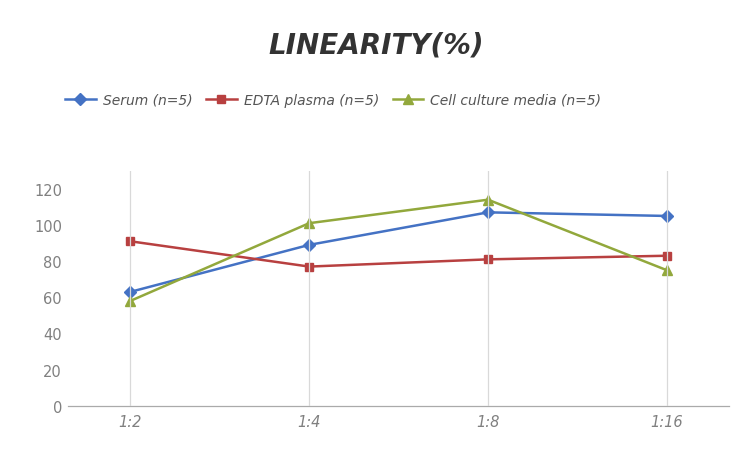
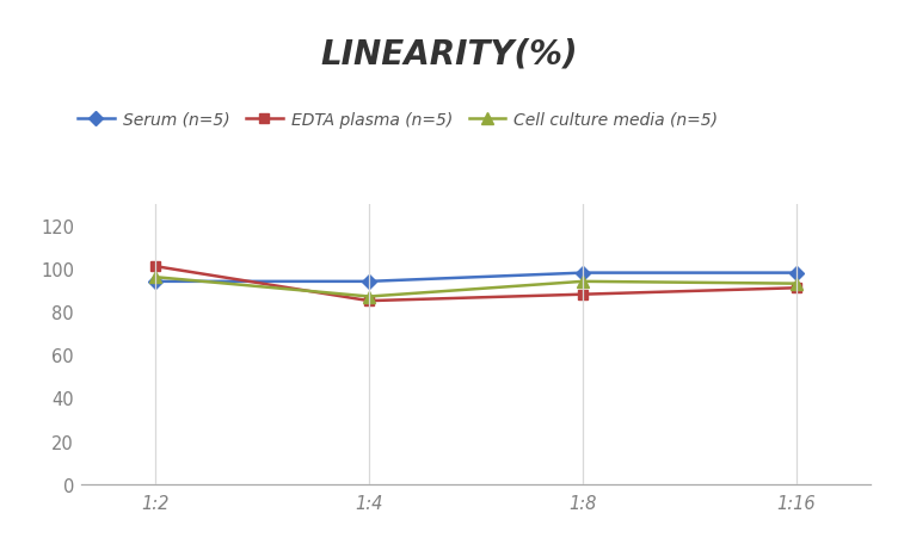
Serum (n=5)/1:2: 63 -> 94
EDTA plasma (n=5)/1:2: 91 -> 101
Cell culture media (n=5)/1:2: 58 -> 96
Serum (n=5)/1:4: 89 -> 94
EDTA plasma (n=5)/1:4: 77 -> 85
Cell culture media (n=5)/1:4: 101 -> 87
Serum (n=5)/1:8: 107 -> 98
EDTA plasma (n=5)/1:8: 81 -> 88
Cell culture media (n=5)/1:8: 114 -> 94
Serum (n=5)/1:16: 105 -> 98
EDTA plasma (n=5)/1:16: 83 -> 91
Cell culture media (n=5)/1:16: 75 -> 93
